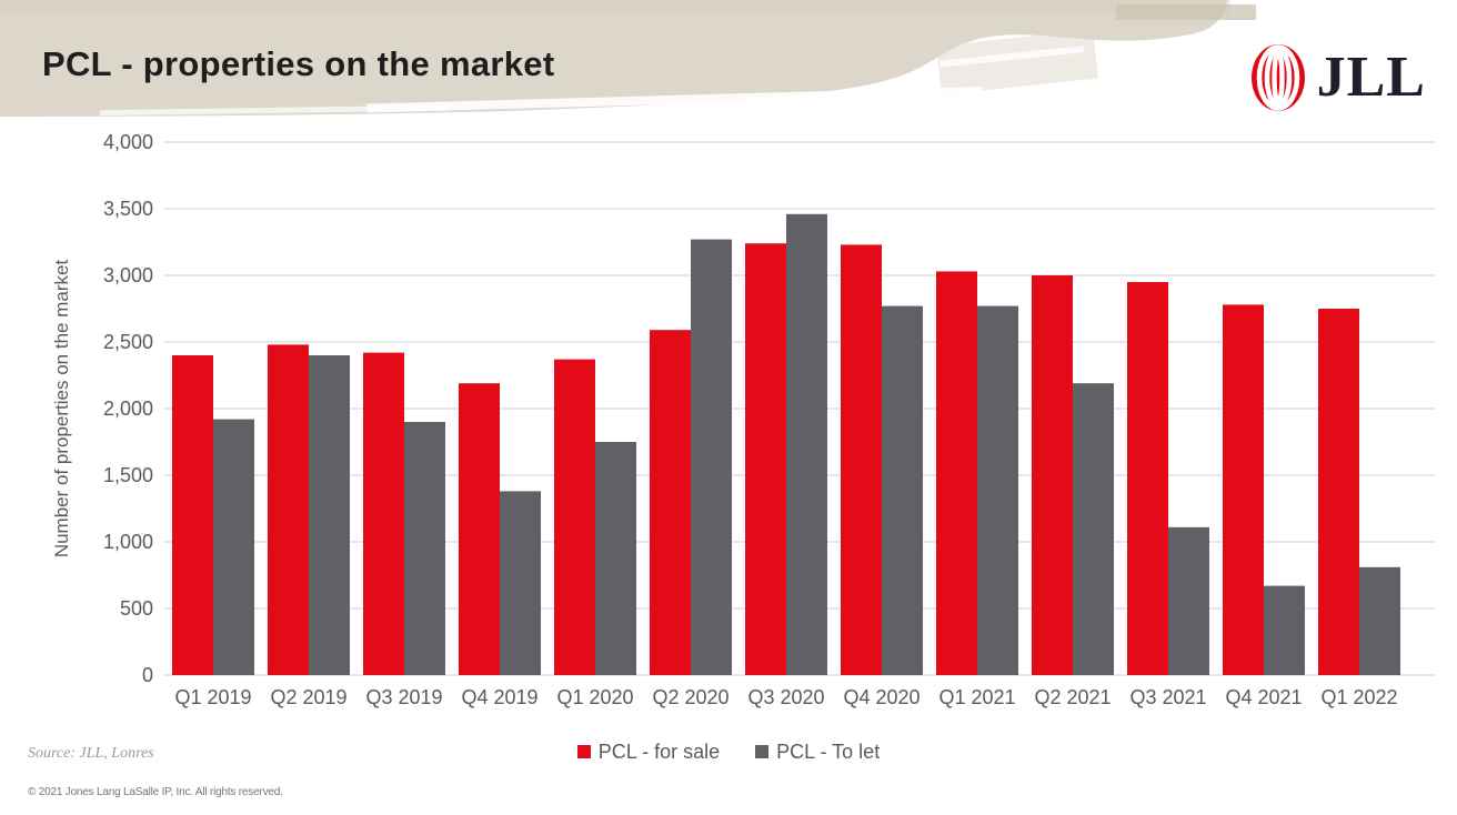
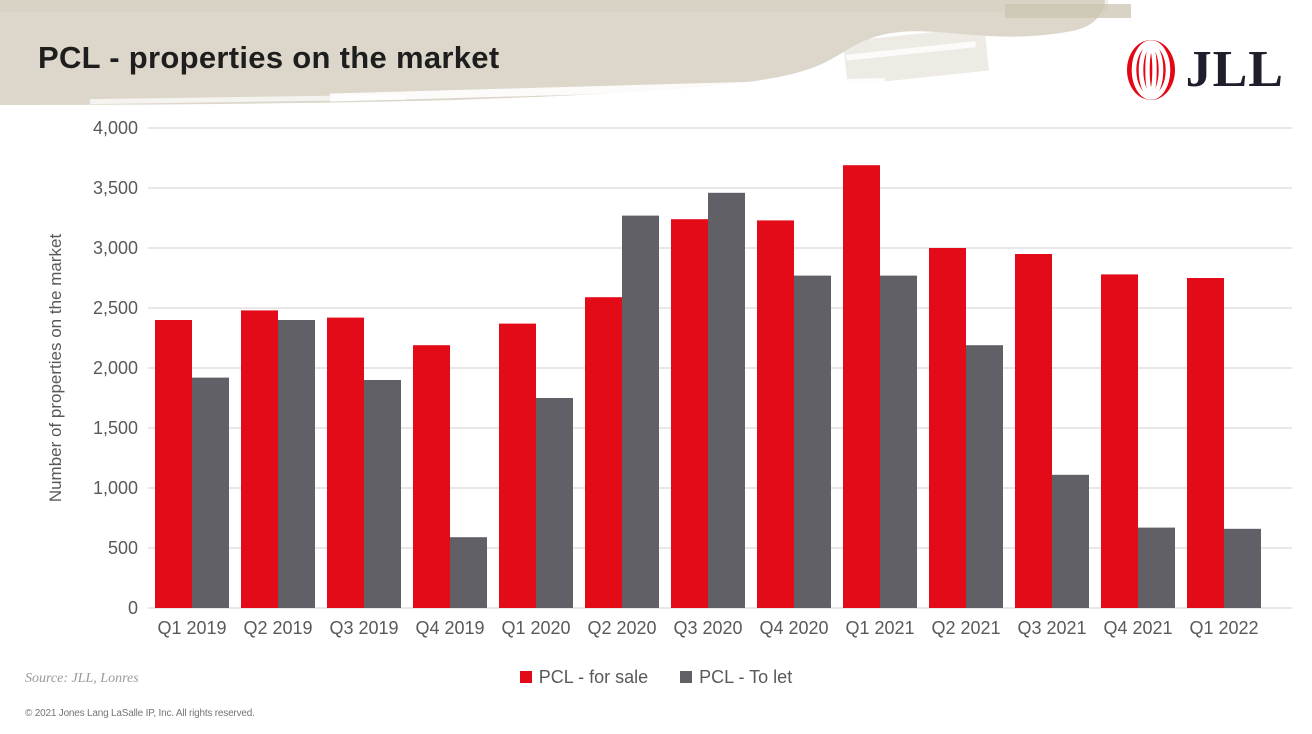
PCL - To let/Q4 2019: 1380 -> 590
PCL - for sale/Q1 2021: 3030 -> 3690
PCL - To let/Q1 2022: 810 -> 660
